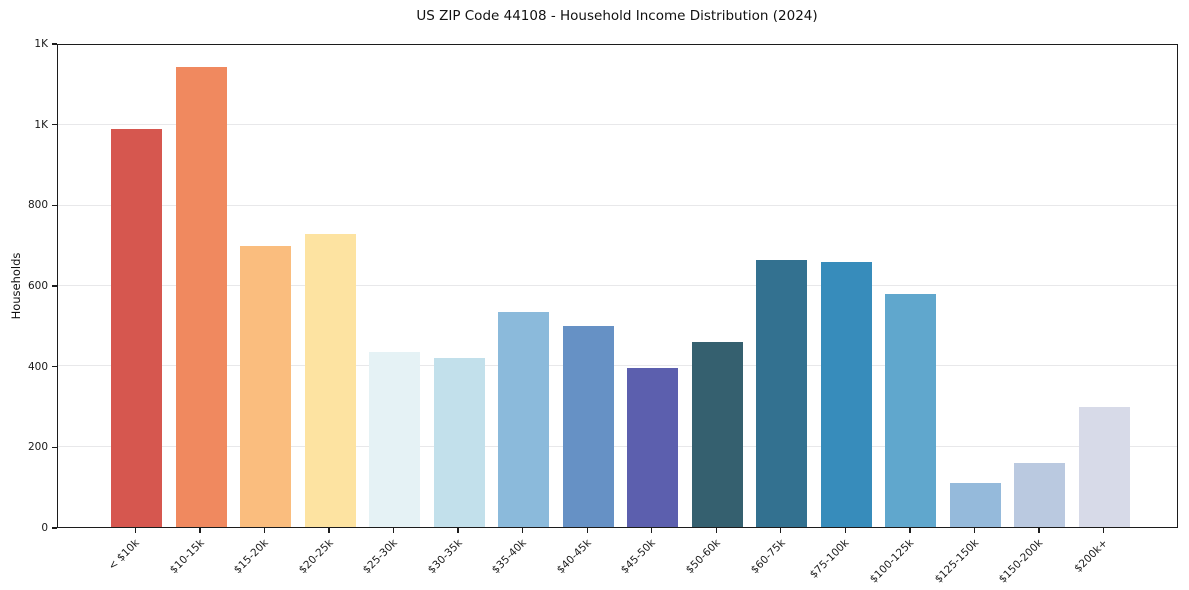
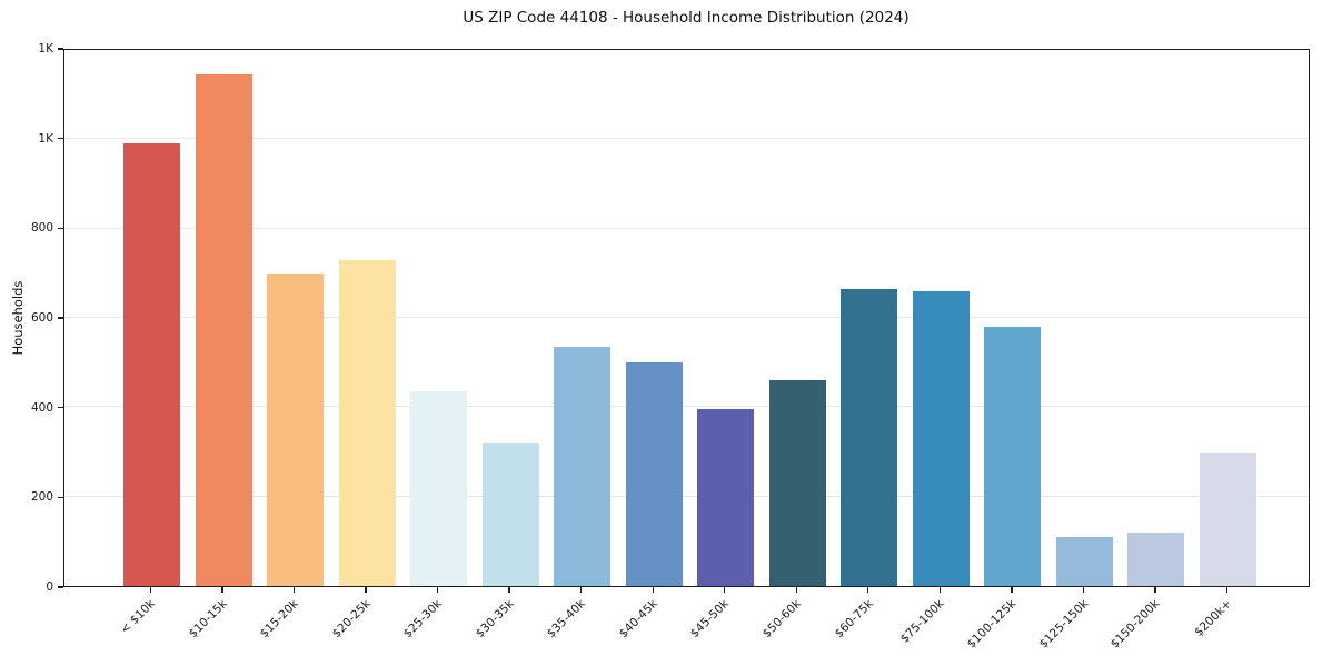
$30-35k: 420 -> 320
$150-200k: 160 -> 120
